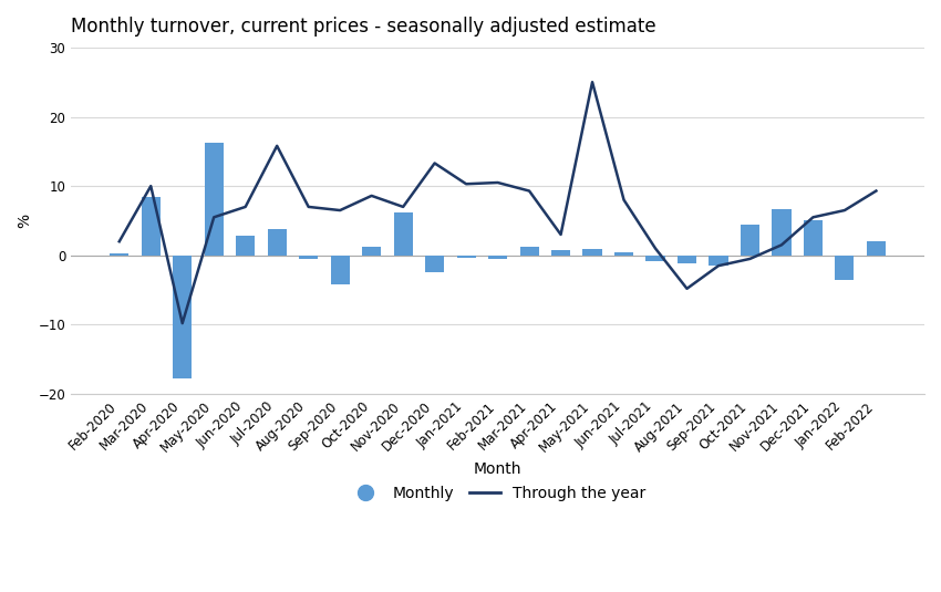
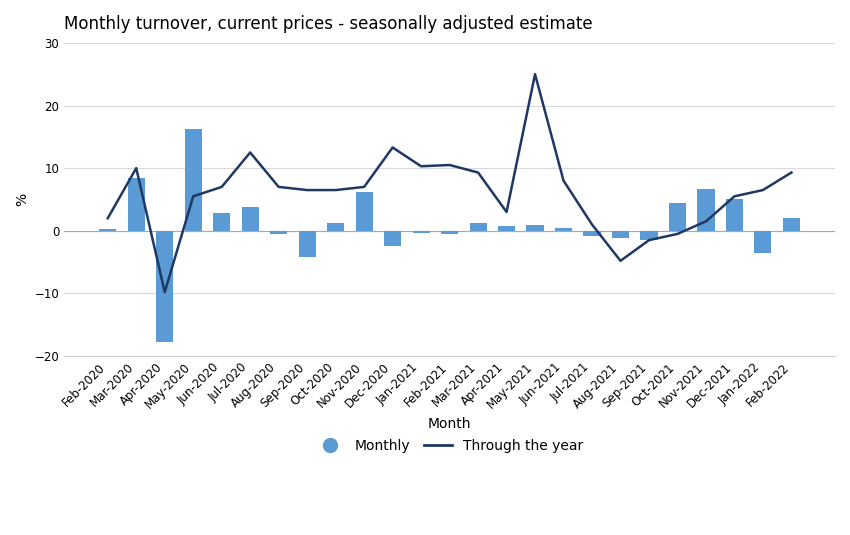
Through the year/Jul-2020: 15.8 -> 12.5
Through the year/Oct-2020: 8.6 -> 6.5
